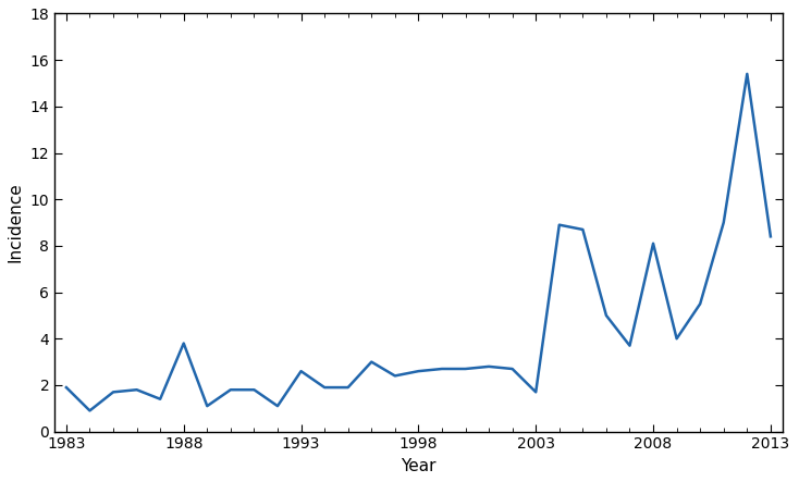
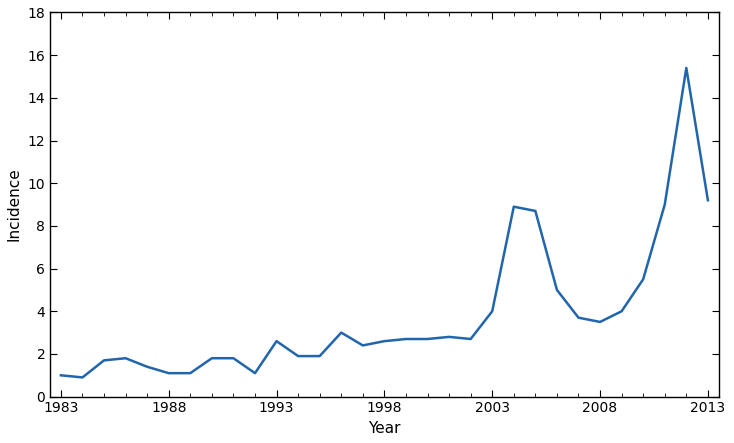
1983: 1.9 -> 1.0
1988: 3.8 -> 1.1
2003: 1.7 -> 4.0
2008: 8.1 -> 3.5
2013: 8.4 -> 9.2
